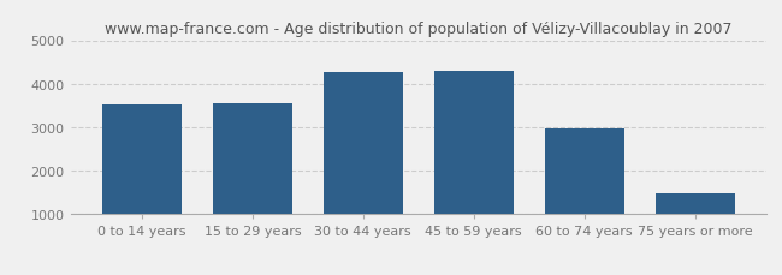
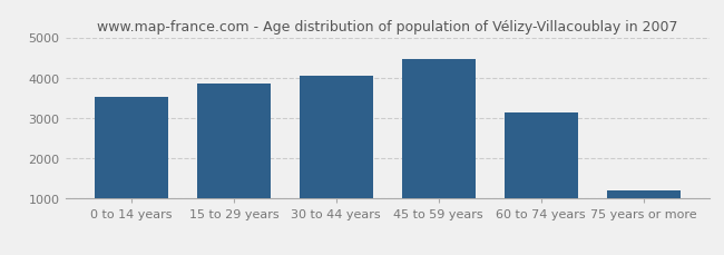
15 to 29 years: 3540 -> 3850
30 to 44 years: 4270 -> 4050
45 to 59 years: 4290 -> 4450
60 to 74 years: 2980 -> 3150
75 years or more: 1490 -> 1200
